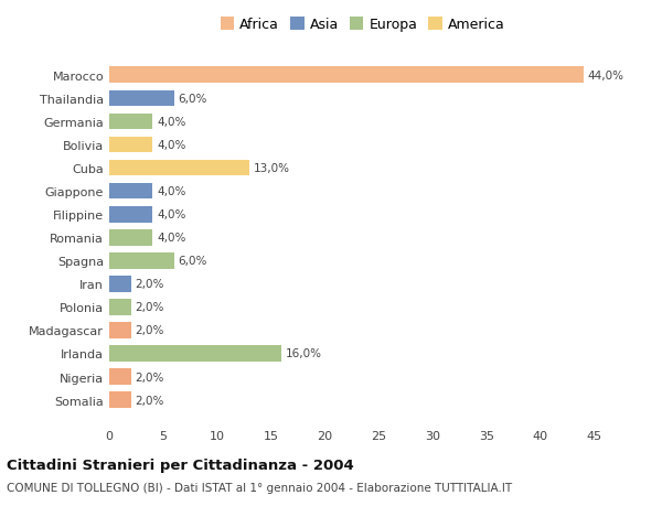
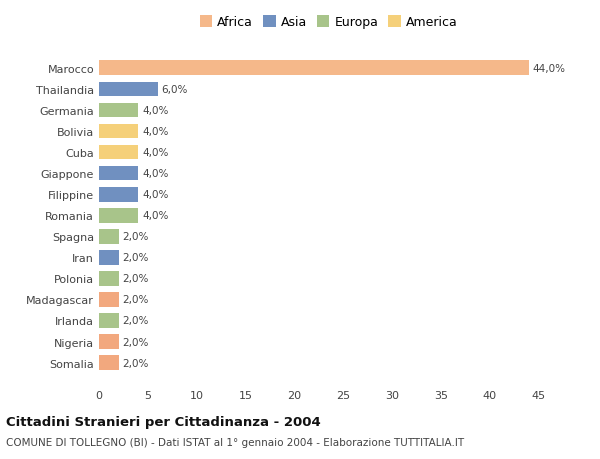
Cuba: 13,0% -> 4,0%
Spagna: 6,0% -> 2,0%
Irlanda: 16,0% -> 2,0%
